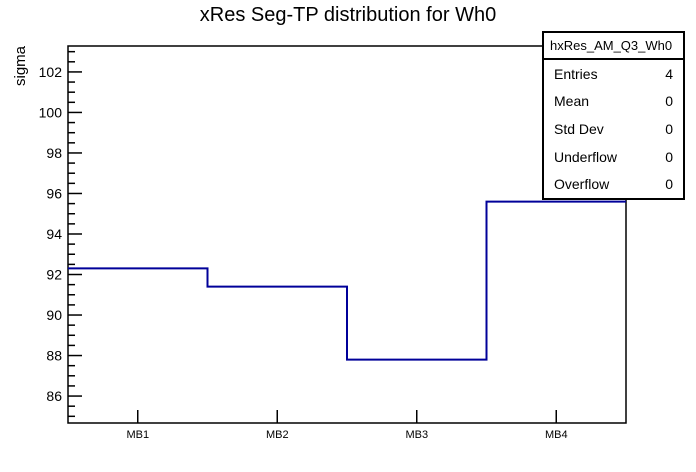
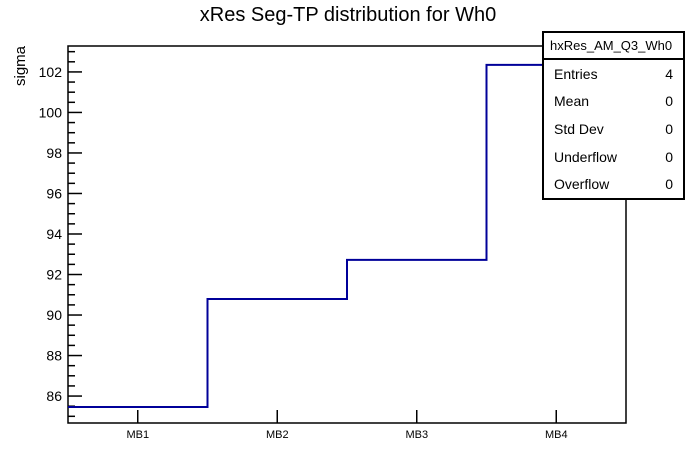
MB1: 92.3 -> 85.5
MB2: 91.4 -> 90.8
MB3: 87.8 -> 92.7
MB4: 95.6 -> 102.3
